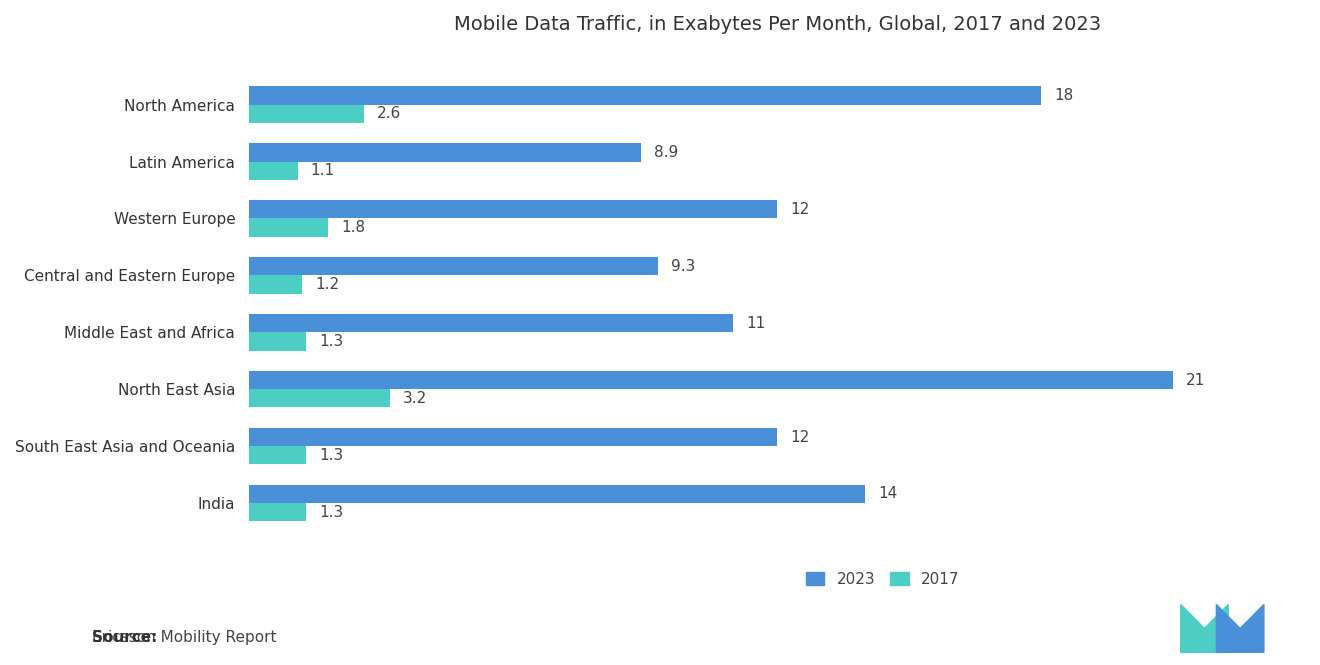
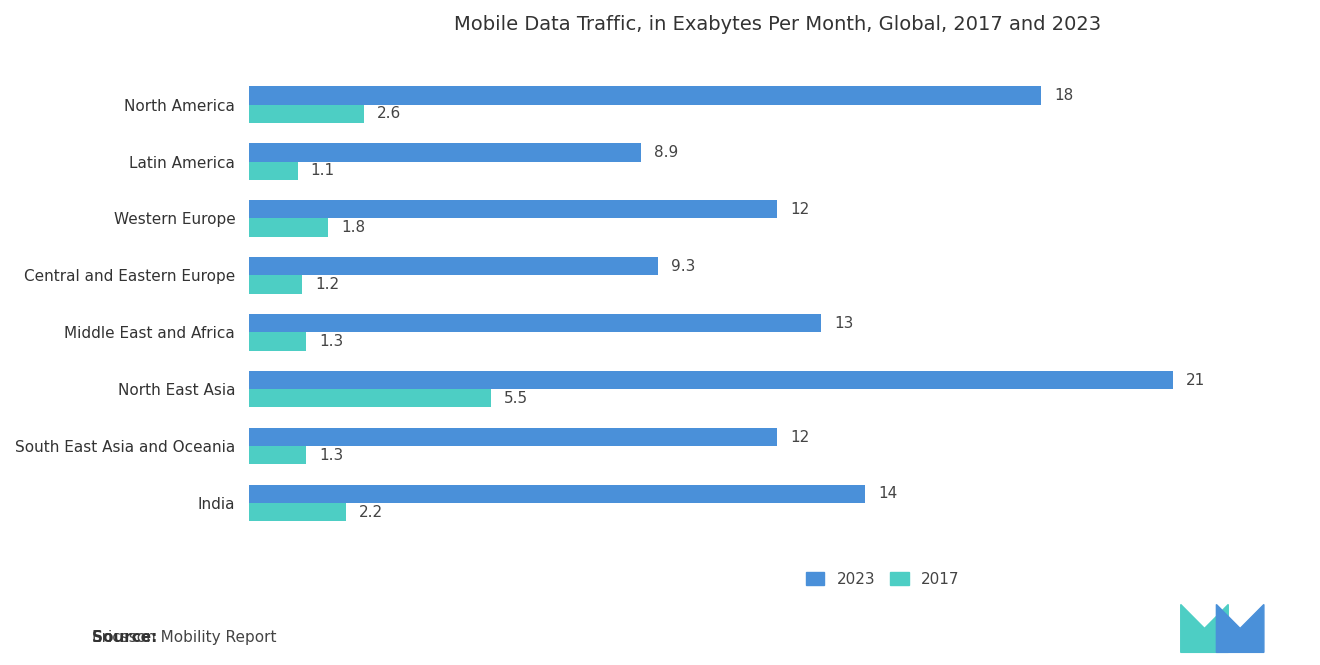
2023/Middle East and Africa: 11 -> 13
2017/North East Asia: 3.2 -> 5.5
2017/India: 1.3 -> 2.2
